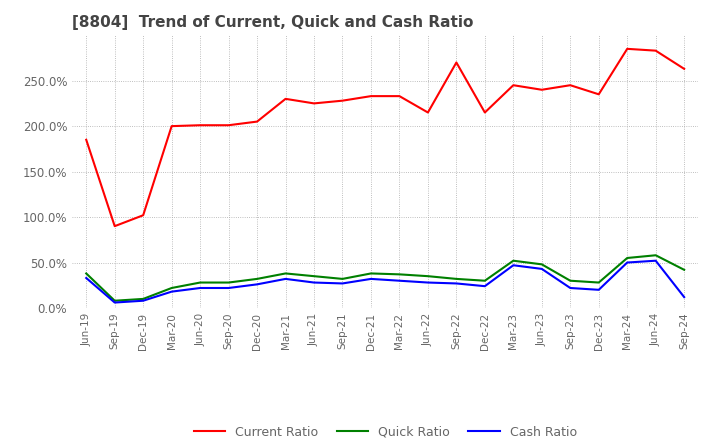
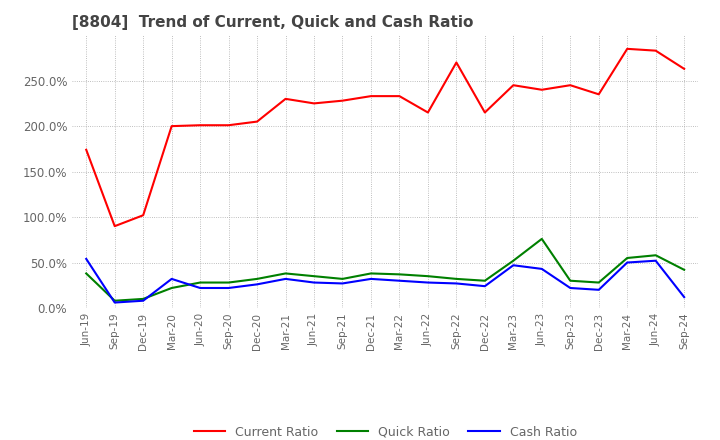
Current Ratio/Jun-19: 185% -> 174%
Cash Ratio/Jun-19: 33% -> 54%
Cash Ratio/Mar-20: 18% -> 32%
Quick Ratio/Jun-23: 48% -> 76%
